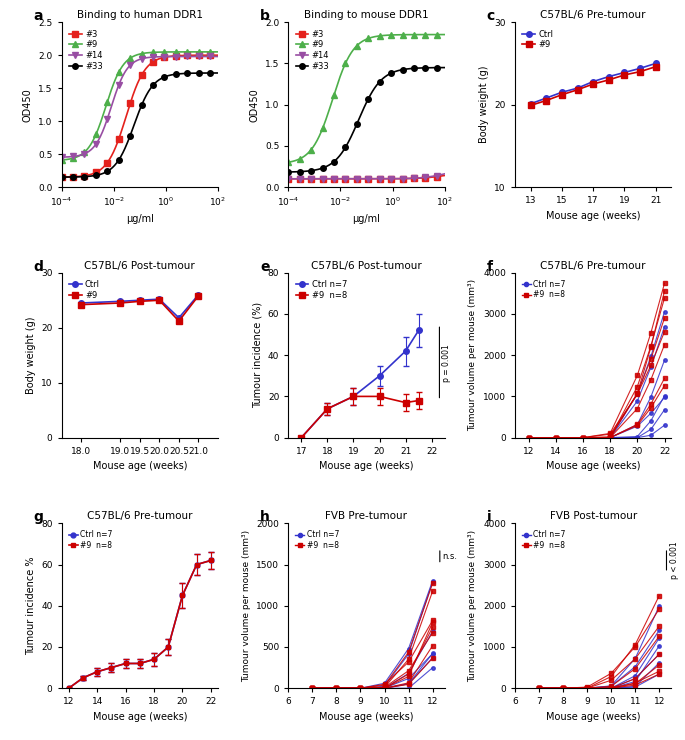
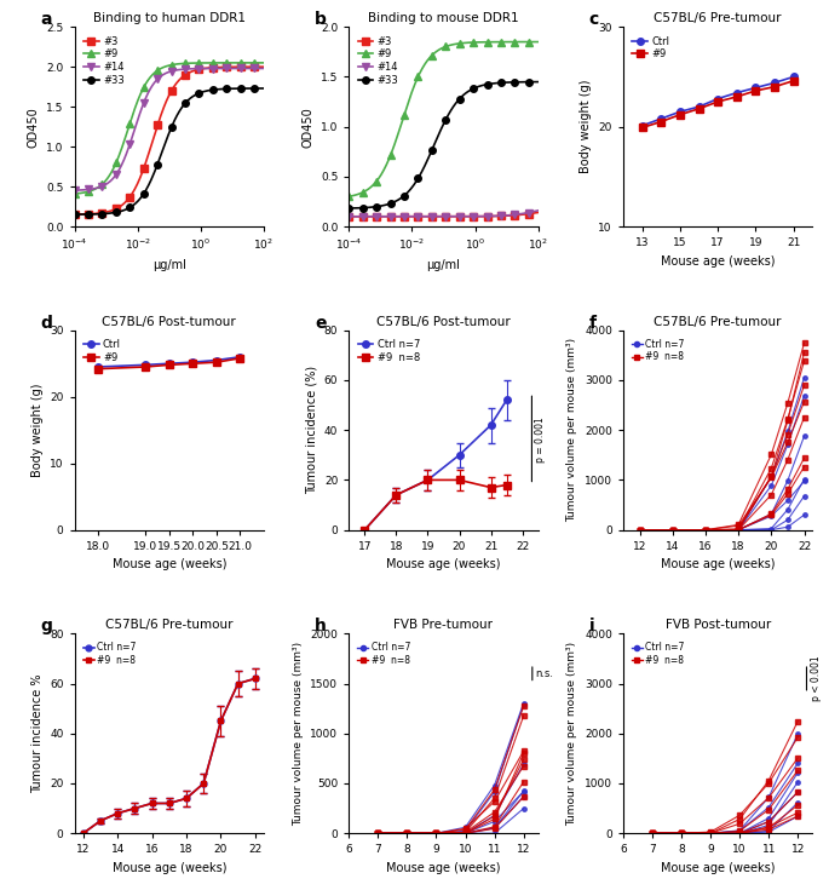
Ctrl/20.5: 21.8 -> 25.5
#9/20.5: 21.2 -> 25.2
